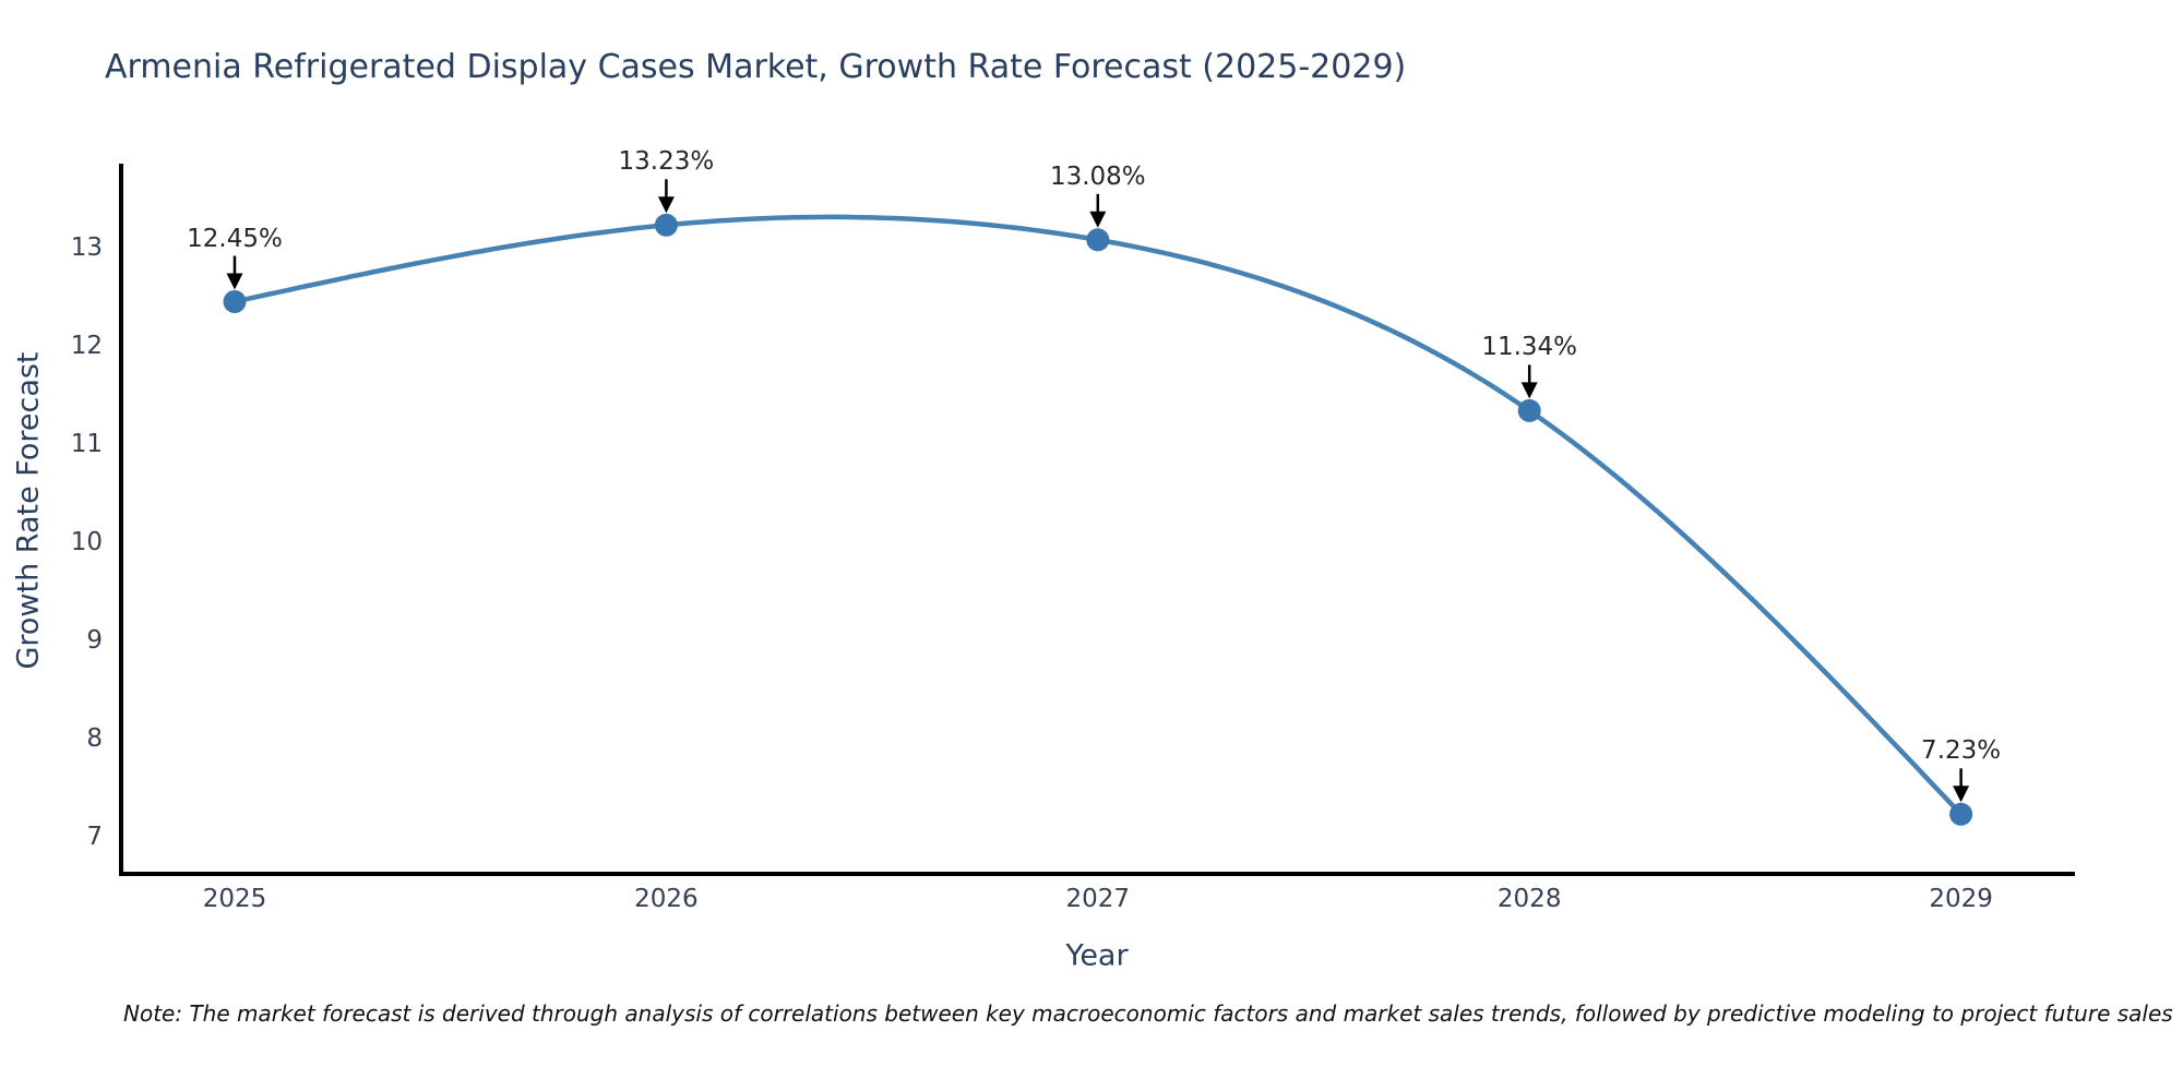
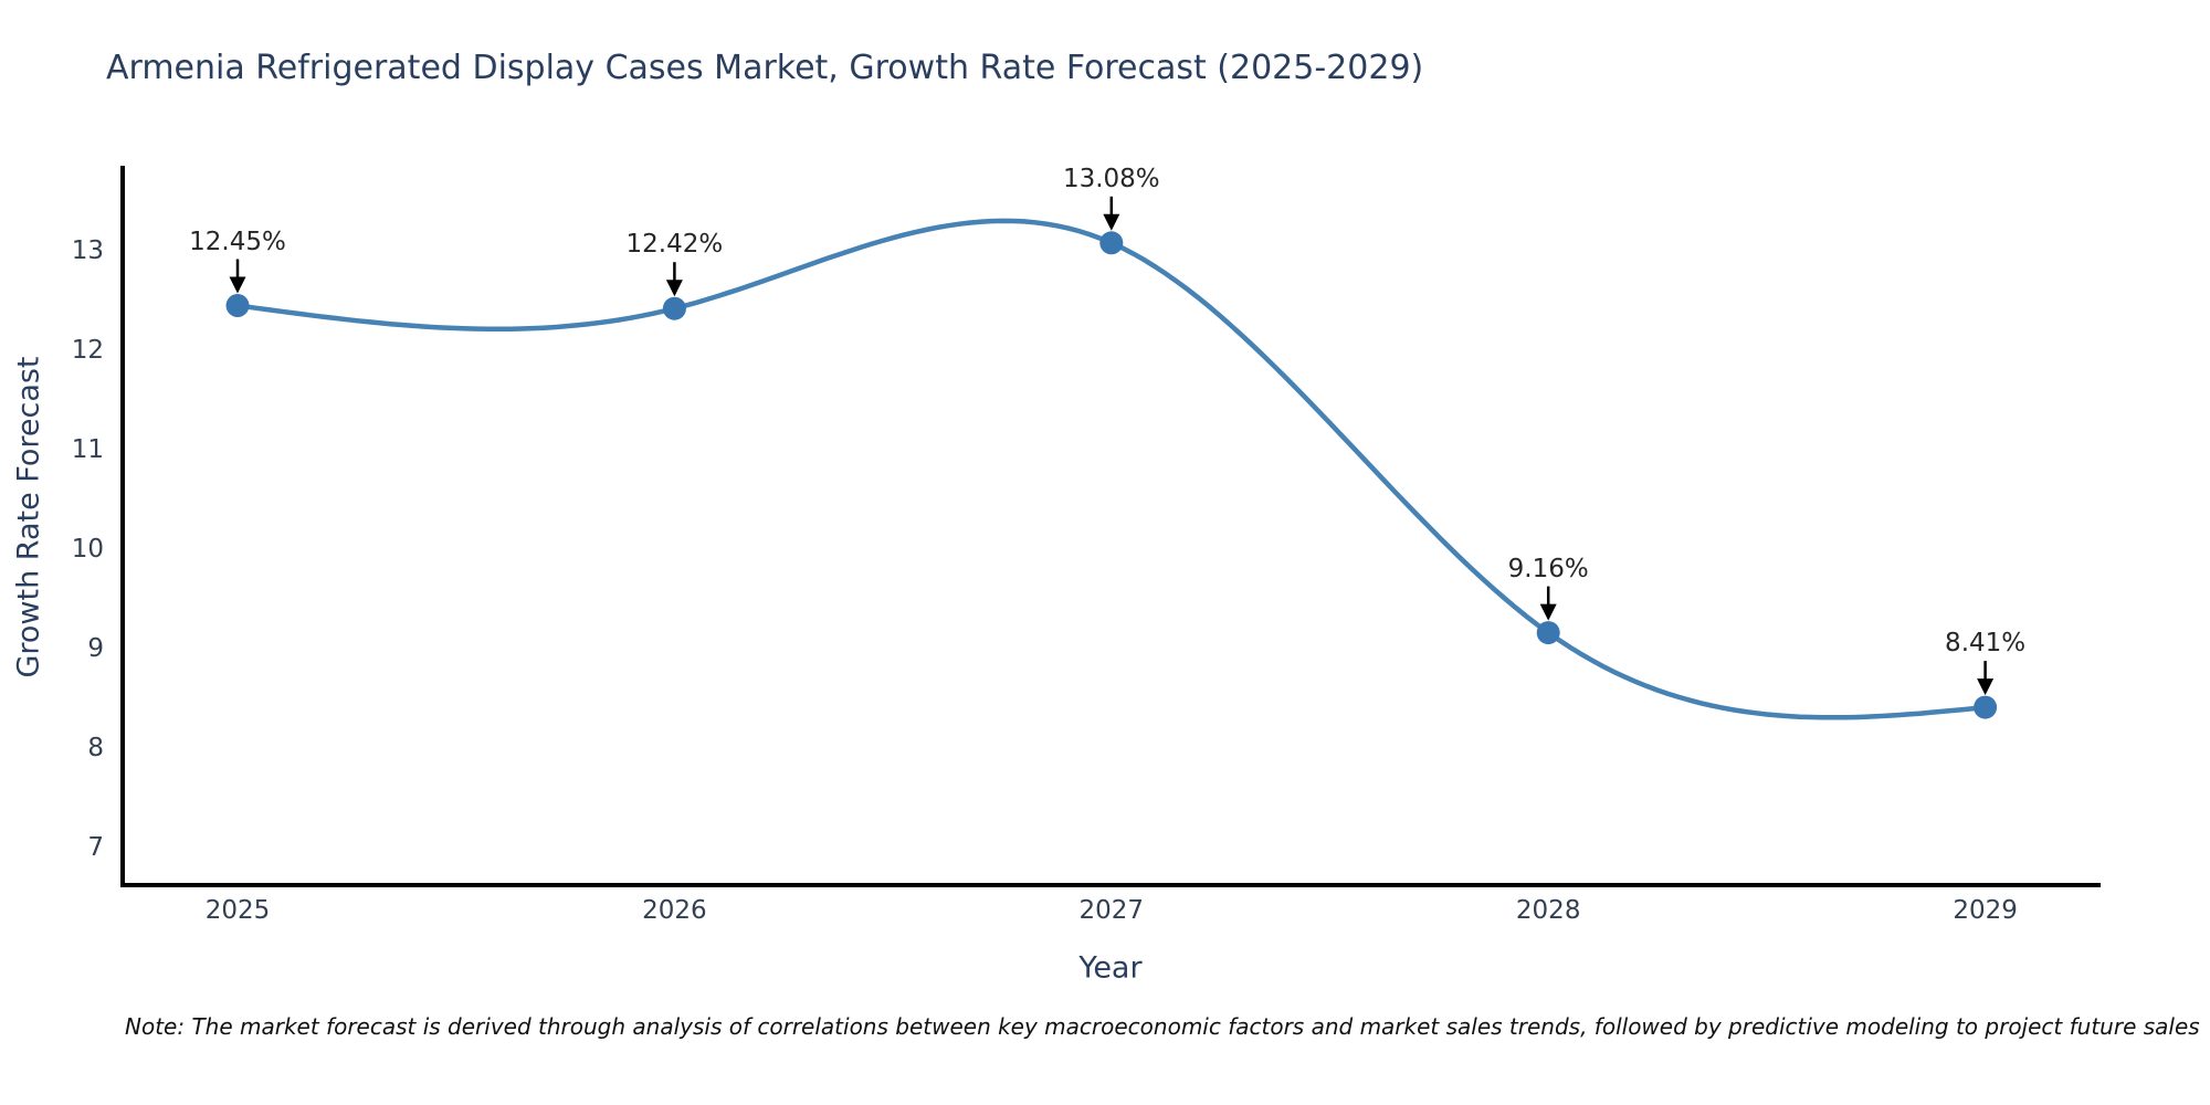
2026: 13.23% -> 12.42%
2028: 11.34% -> 9.16%
2029: 7.23% -> 8.41%
